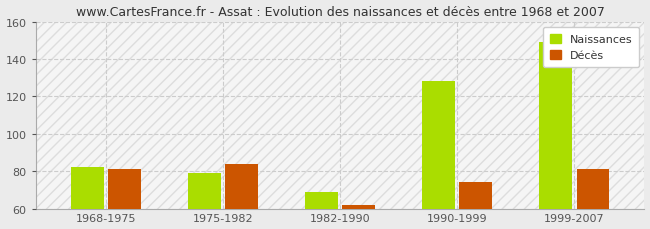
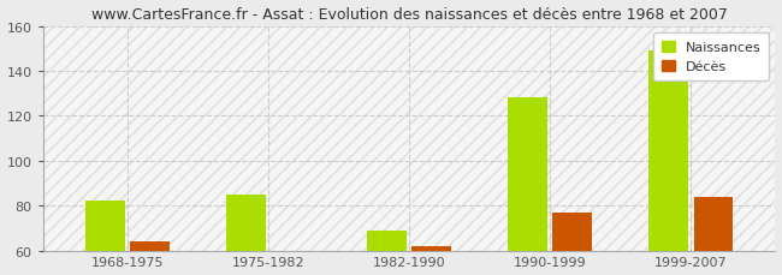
Décès/1968-1975: 81 -> 64
Naissances/1975-1982: 79 -> 85
Décès/1975-1982: 84 -> 60
Décès/1990-1999: 74 -> 77
Décès/1999-2007: 81 -> 84
